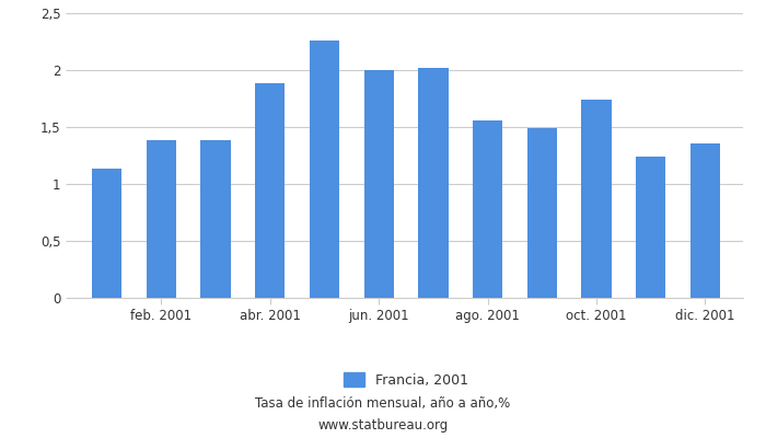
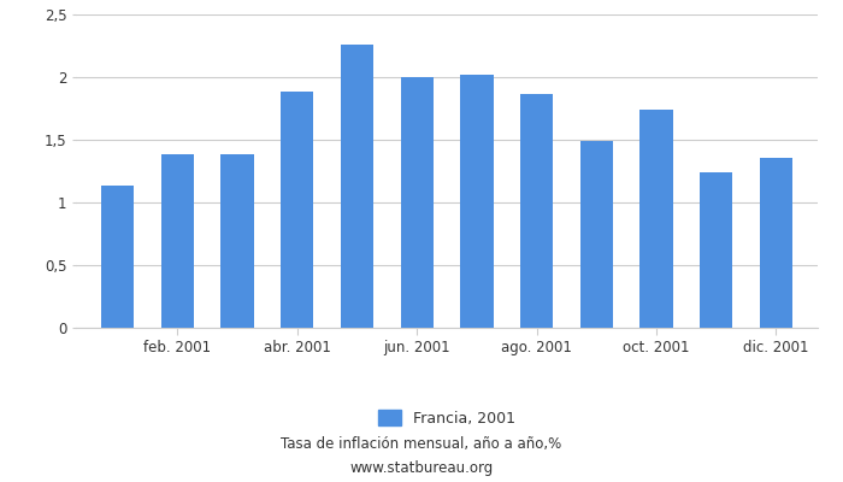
ago. 2001: 1,56 -> 1,87
